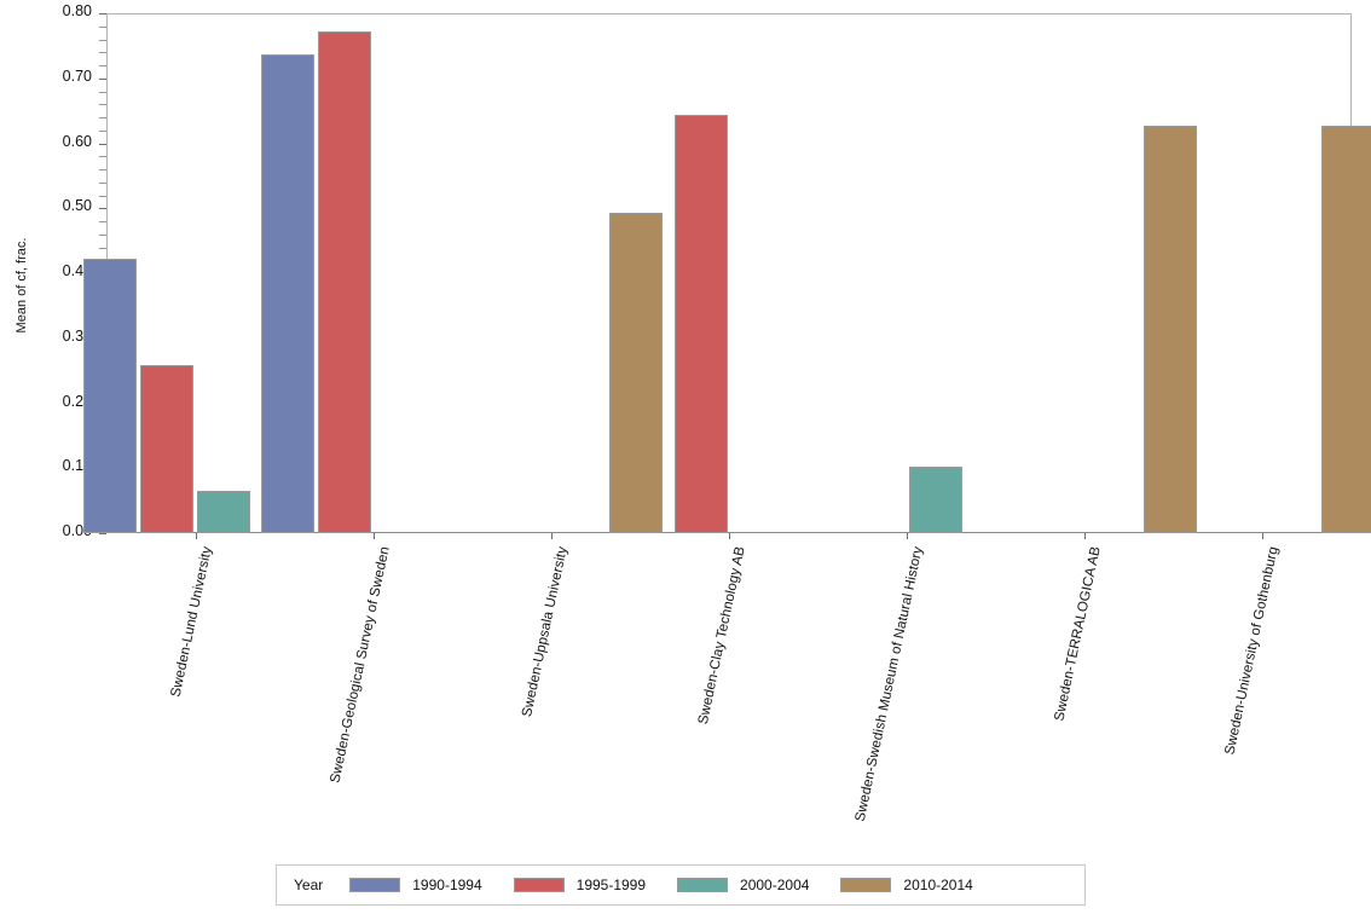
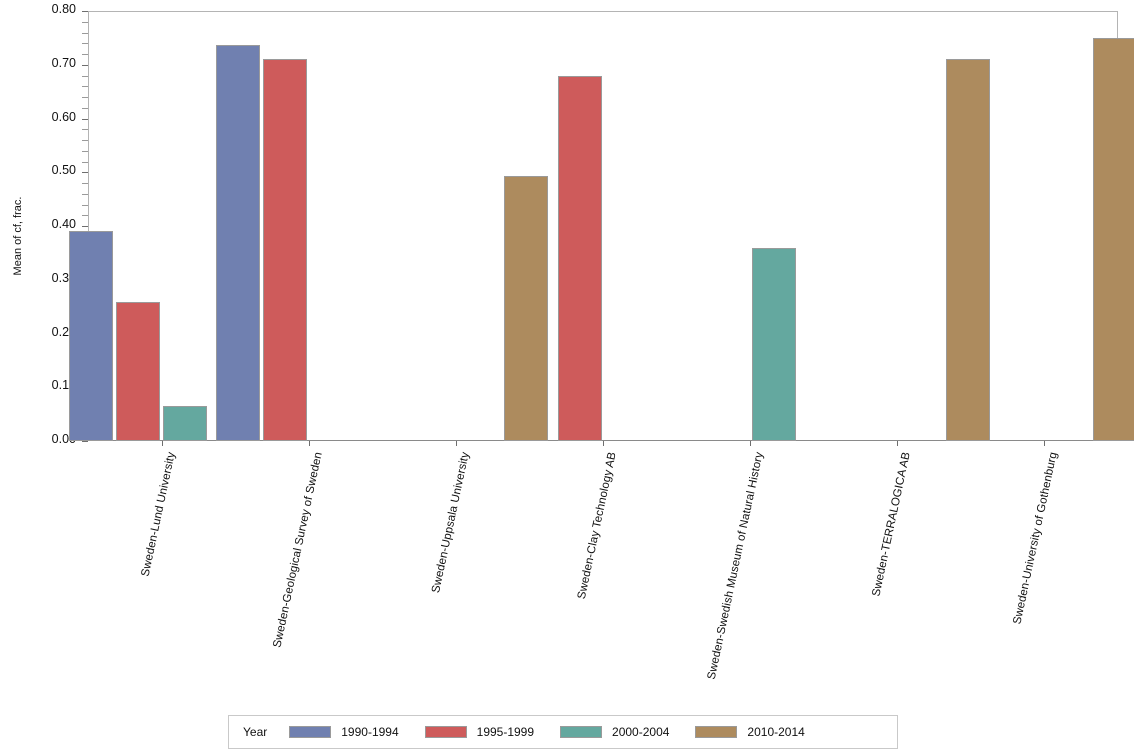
1990-1994/Sweden-Lund University: 0.42 -> 0.39
1995-1999/Sweden-Geological Survey of Sweden: 0.77 -> 0.71
1995-1999/Sweden-Clay Technology AB: 0.64 -> 0.68
2000-2004/Sweden-Swedish Museum of Natural History: 0.10 -> 0.36
2010-2014/Sweden-TERRALOGICA AB: 0.63 -> 0.71
2010-2014/Sweden-University of Gothenburg: 0.63 -> 0.75
